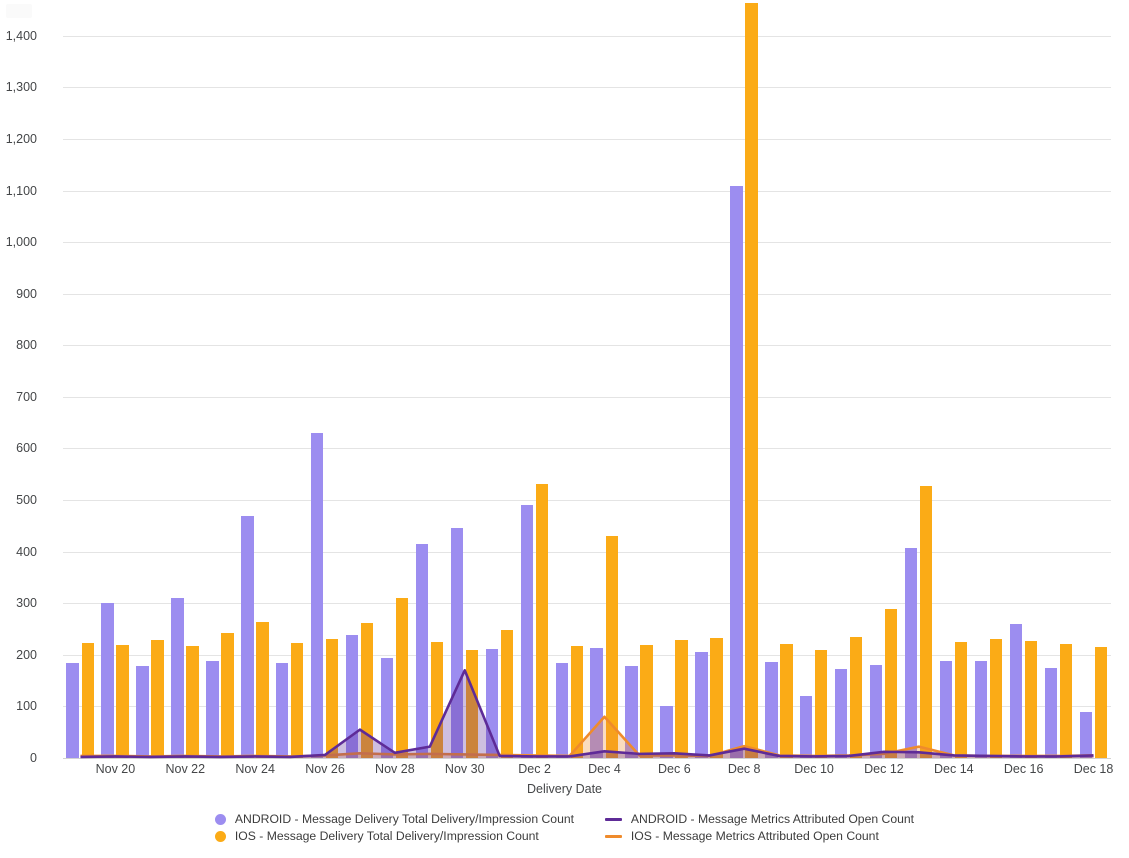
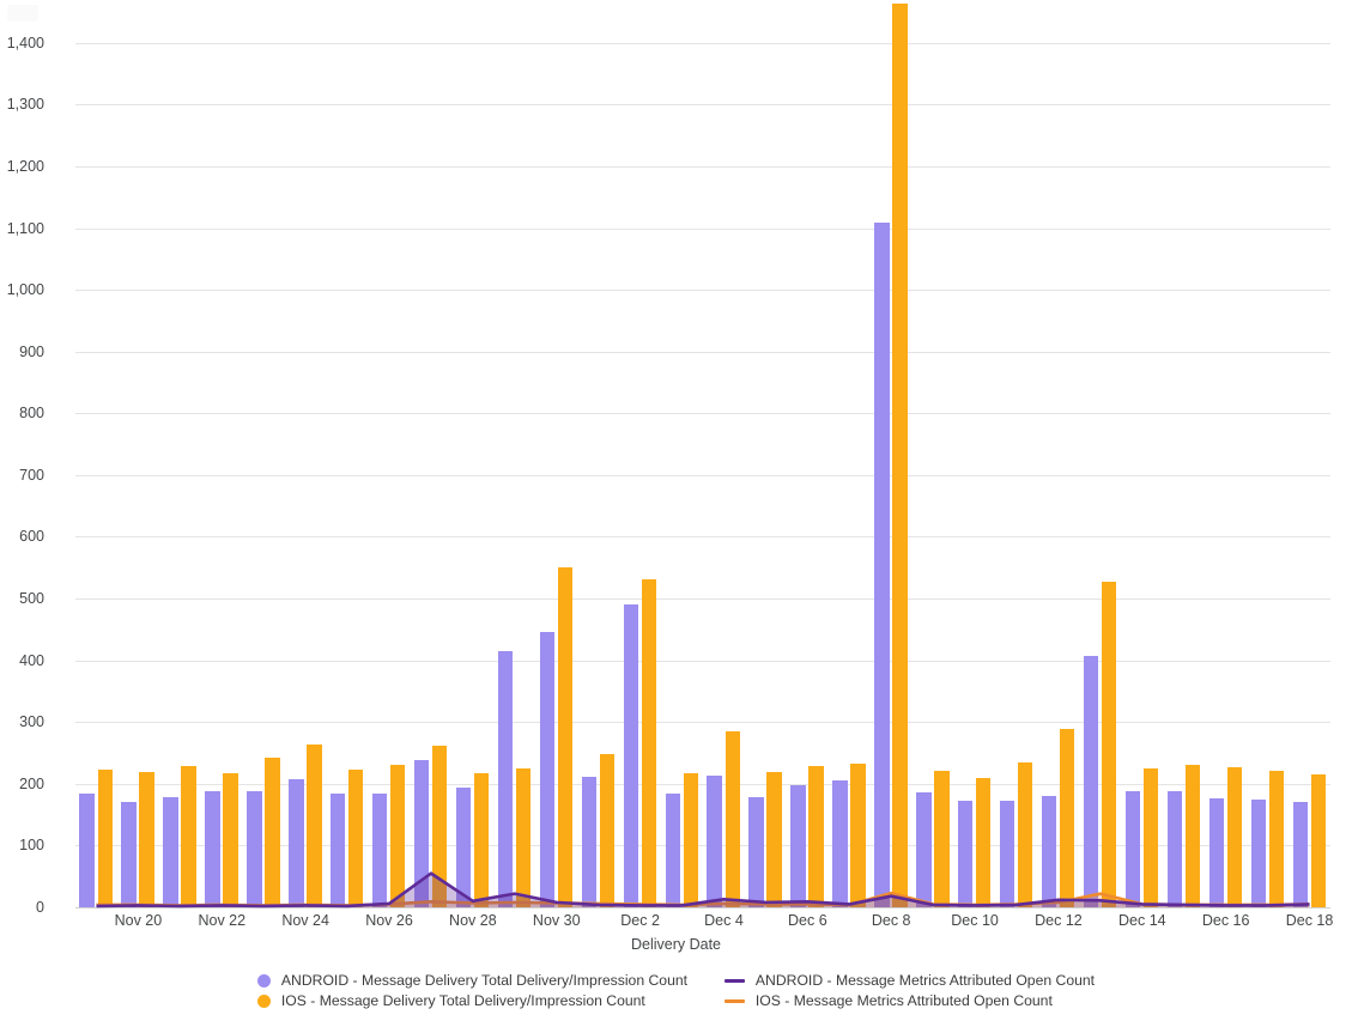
ANDROID - Message Delivery Total Delivery/Impression Count/Nov 20: 300 -> 170
ANDROID - Message Delivery Total Delivery/Impression Count/Nov 22: 310 -> 190
ANDROID - Message Delivery Total Delivery/Impression Count/Nov 24: 470 -> 210
ANDROID - Message Delivery Total Delivery/Impression Count/Nov 26: 630 -> 180
IOS - Message Delivery Total Delivery/Impression Count/Nov 28: 310 -> 220
IOS - Message Delivery Total Delivery/Impression Count/Nov 30: 210 -> 550
ANDROID - Message Metrics Attributed Open Count/Nov 30: 170 -> 10
IOS - Message Delivery Total Delivery/Impression Count/Dec 4: 430 -> 280
IOS - Message Metrics Attributed Open Count/Dec 4: 80 -> 10
ANDROID - Message Delivery Total Delivery/Impression Count/Dec 6: 100 -> 200
ANDROID - Message Delivery Total Delivery/Impression Count/Dec 10: 120 -> 170
ANDROID - Message Delivery Total Delivery/Impression Count/Dec 16: 260 -> 180
ANDROID - Message Delivery Total Delivery/Impression Count/Dec 18: 90 -> 170
